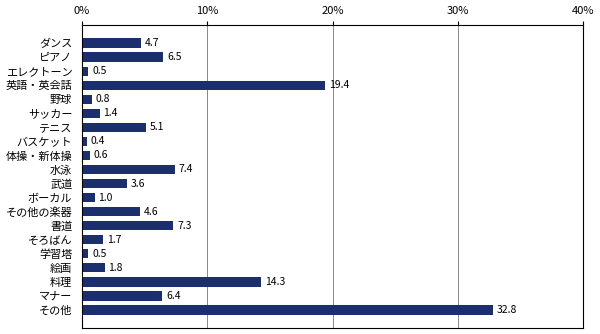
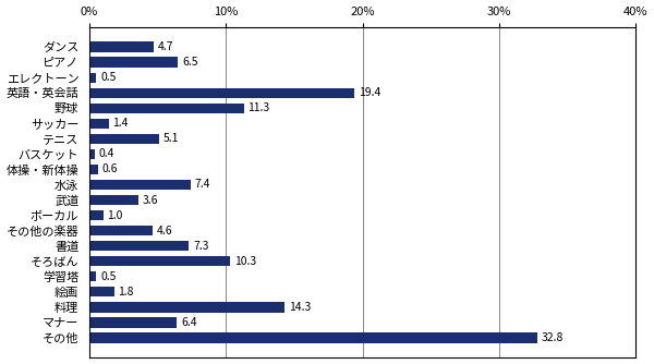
野球: 0.8 -> 11.3
そろばん: 1.7 -> 10.3
